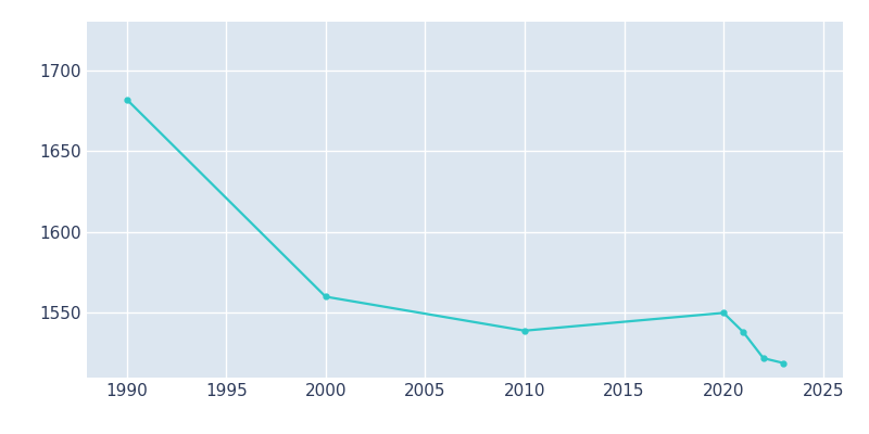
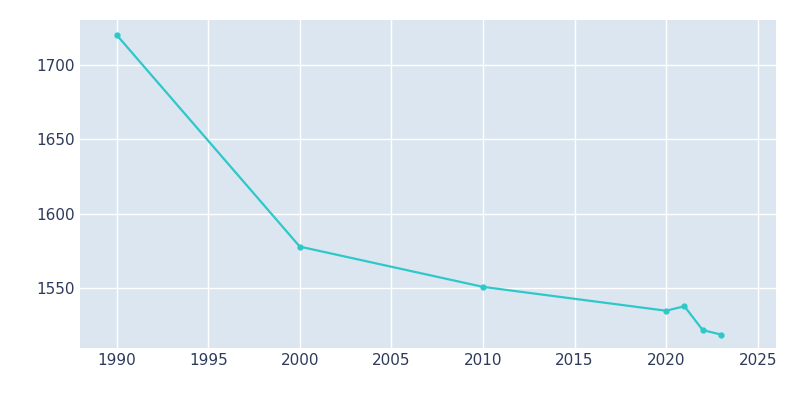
1990: 1682 -> 1720
2000: 1560 -> 1578
2010: 1539 -> 1551
2020: 1550 -> 1535
